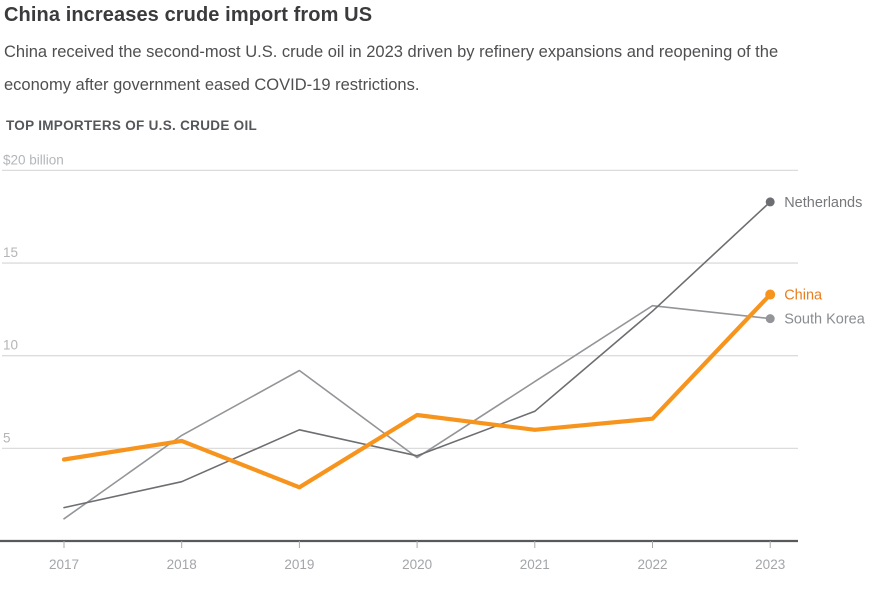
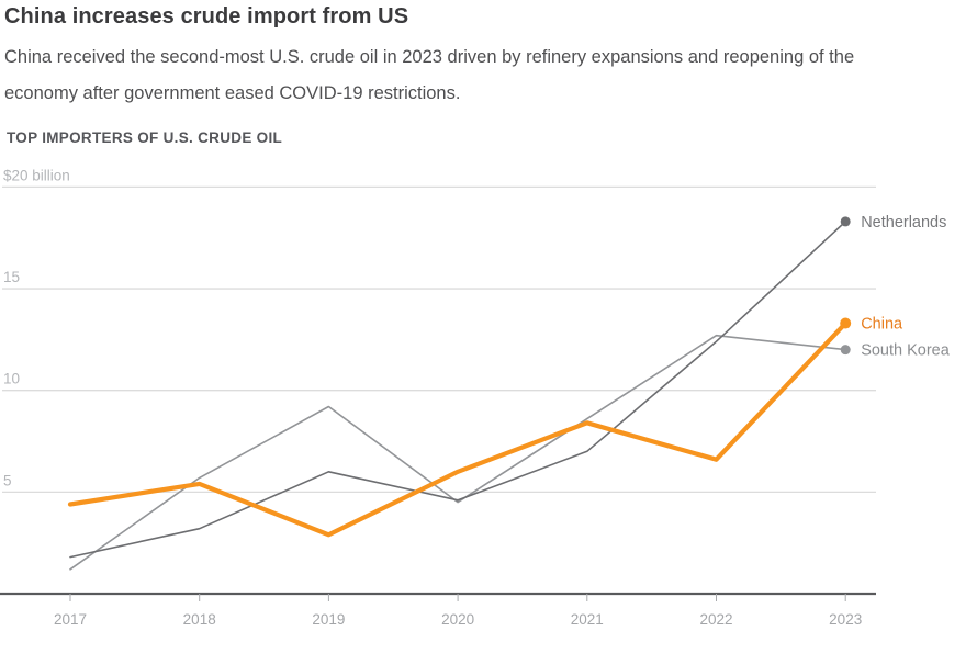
China/2020: 6.8 -> 6.0
China/2021: 6.0 -> 8.4
